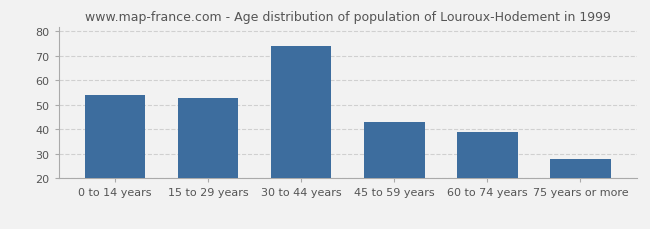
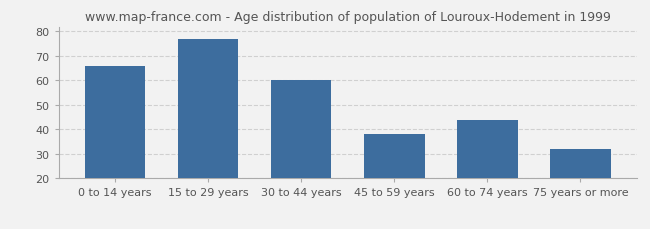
0 to 14 years: 54 -> 66
15 to 29 years: 53 -> 77
30 to 44 years: 74 -> 60
45 to 59 years: 43 -> 38
60 to 74 years: 39 -> 44
75 years or more: 28 -> 32
